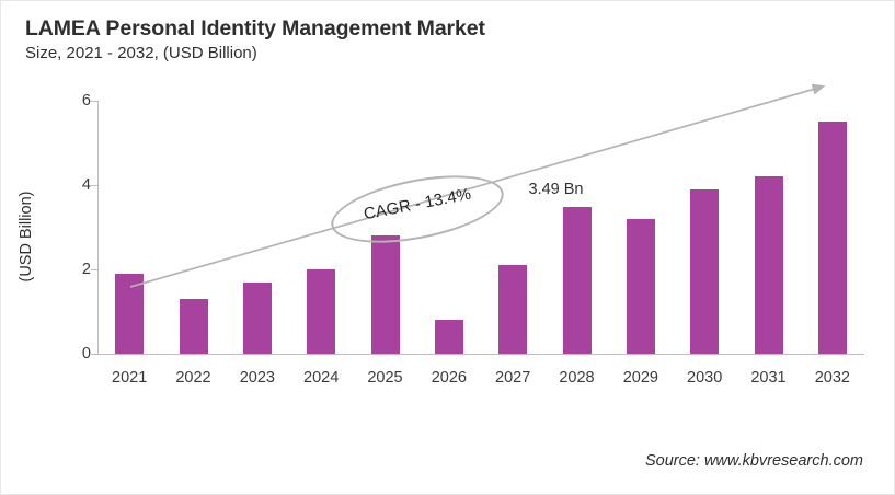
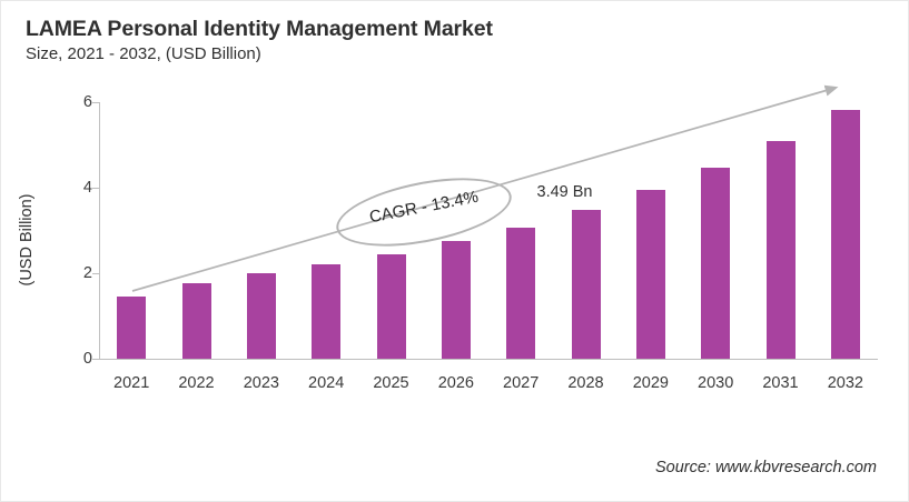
2021: 1.9 -> 1.4
2022: 1.3 -> 1.8
2023: 1.7 -> 2.0
2024: 2.0 -> 2.2
2025: 2.8 -> 2.5
2026: 0.8 -> 2.8
2027: 2.1 -> 3.1
2029: 3.2 -> 4.0
2030: 3.9 -> 4.5
2031: 4.2 -> 5.1
2032: 5.5 -> 5.8
